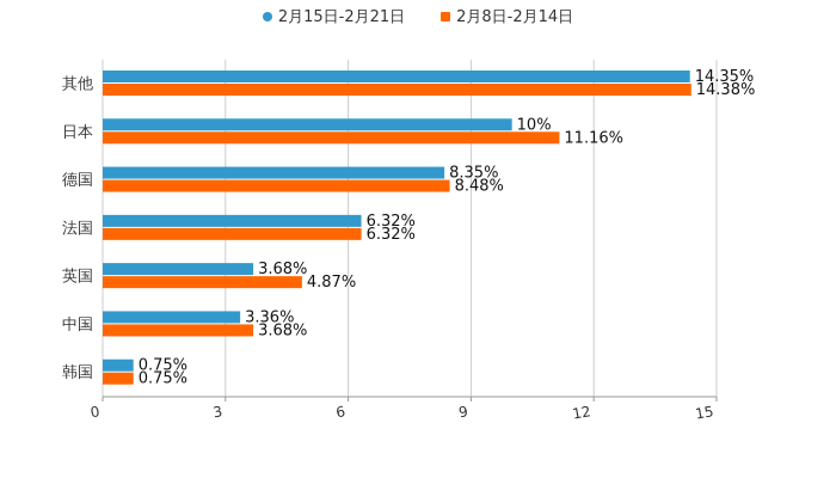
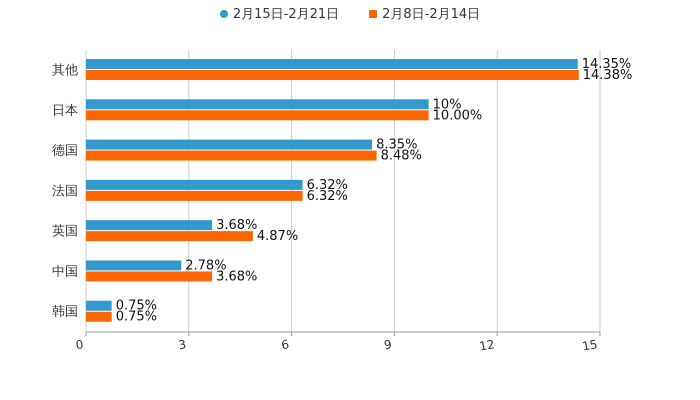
2月8日-2月14日/日本: 11.16% -> 10.00%
2月15日-2月21日/中国: 3.36% -> 2.78%
